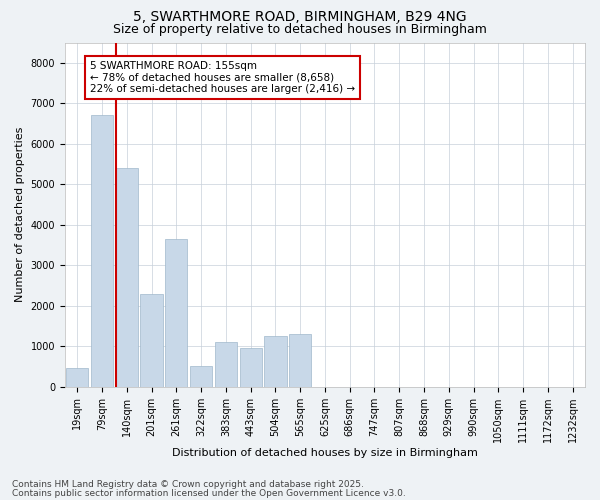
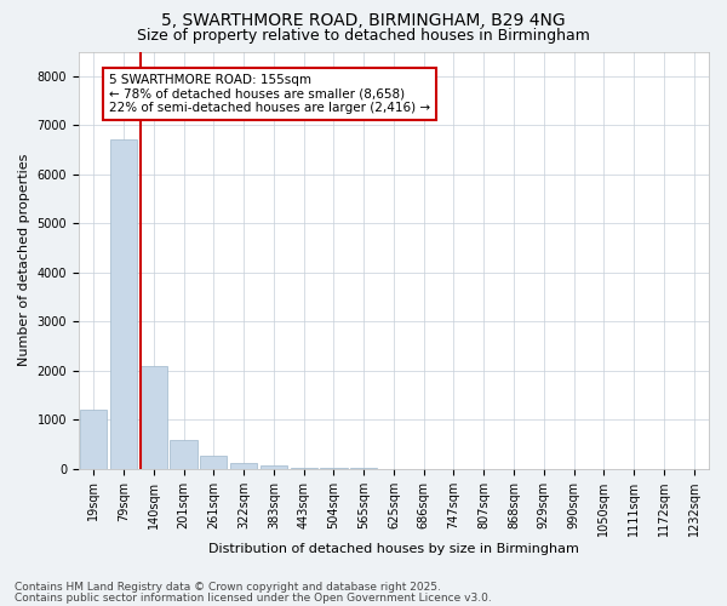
19sqm: 450 -> 1200
140sqm: 5400 -> 2100
201sqm: 2300 -> 580
261sqm: 3650 -> 260
322sqm: 500 -> 120
383sqm: 1100 -> 60
443sqm: 950 -> 20
504sqm: 1250 -> 20
565sqm: 1300 -> 10
